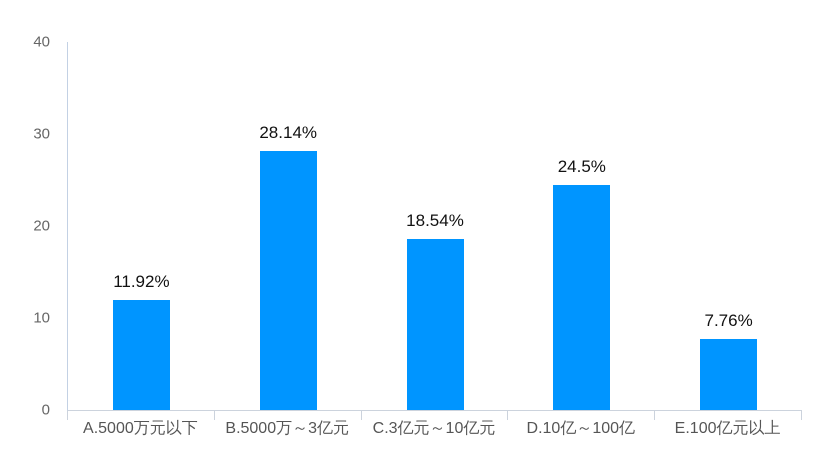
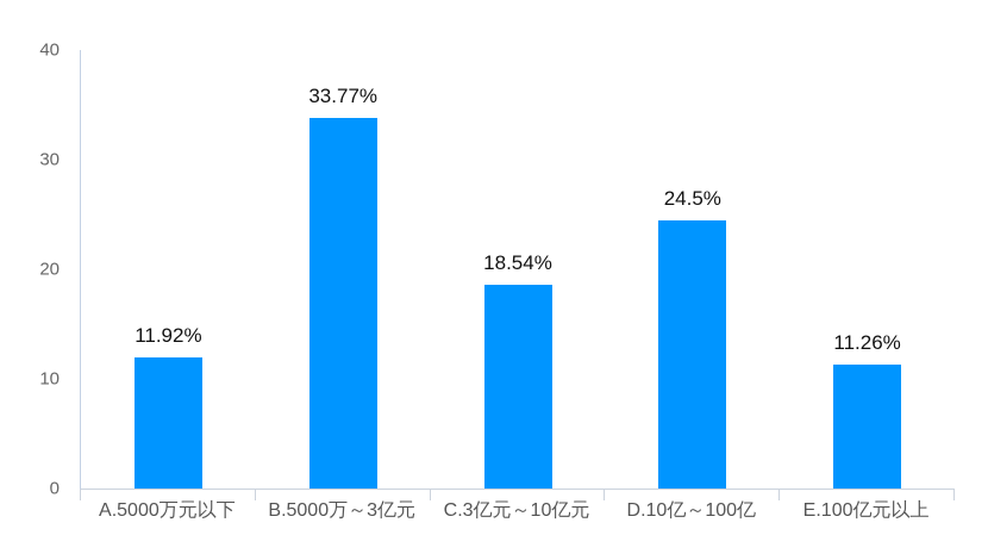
B.5000万～3亿元: 28.14% -> 33.77%
E.100亿元以上: 7.76% -> 11.26%
